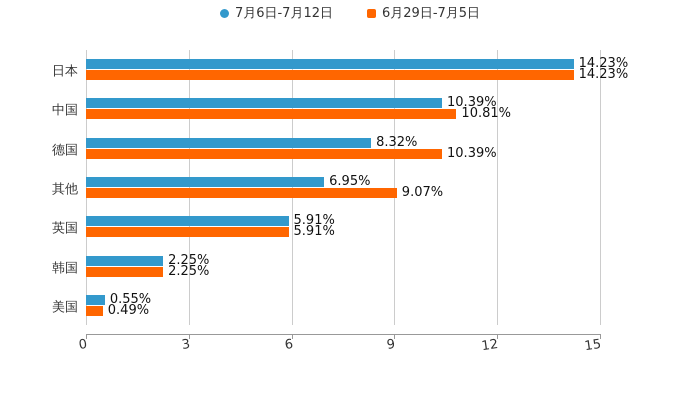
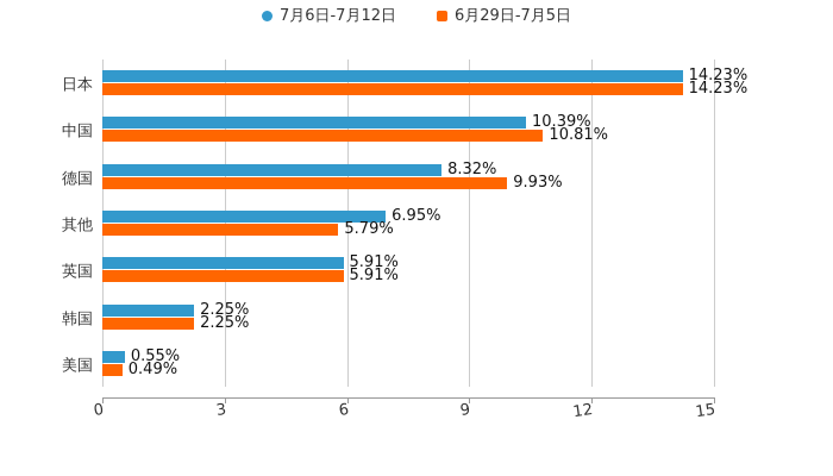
6月29日-7月5日/德国: 10.39% -> 9.93%
6月29日-7月5日/其他: 9.07% -> 5.79%
